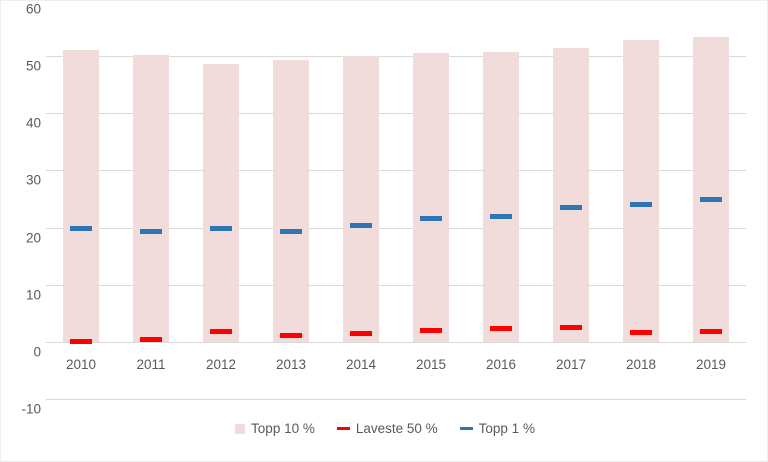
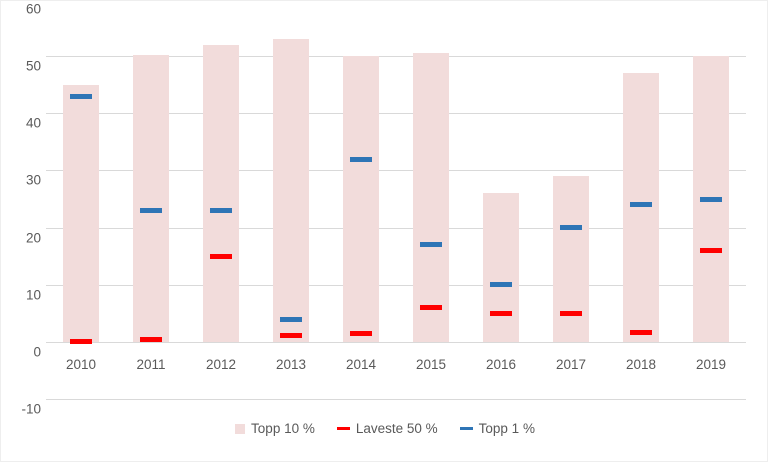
Topp 10 %/2010: 51 -> 45
Topp 1 %/2010: 20 -> 43
Topp 1 %/2011: 19 -> 23
Topp 10 %/2012: 49 -> 52
Laveste 50 %/2012: 2 -> 15
Topp 1 %/2012: 20 -> 23
Topp 10 %/2013: 49 -> 53
Topp 1 %/2013: 19 -> 4
Topp 1 %/2014: 20 -> 32
Laveste 50 %/2015: 2 -> 6
Topp 1 %/2015: 22 -> 17
Topp 10 %/2016: 51 -> 26
Laveste 50 %/2016: 2 -> 5
Topp 1 %/2016: 22 -> 10
Topp 10 %/2017: 52 -> 29
Laveste 50 %/2017: 3 -> 5
Topp 1 %/2017: 24 -> 20
Topp 10 %/2018: 53 -> 47
Topp 10 %/2019: 53 -> 50
Laveste 50 %/2019: 2 -> 16
